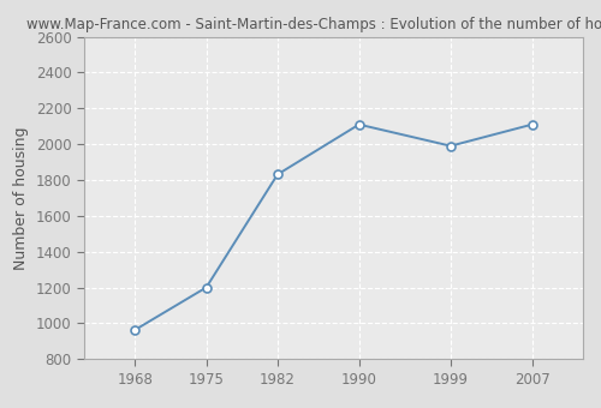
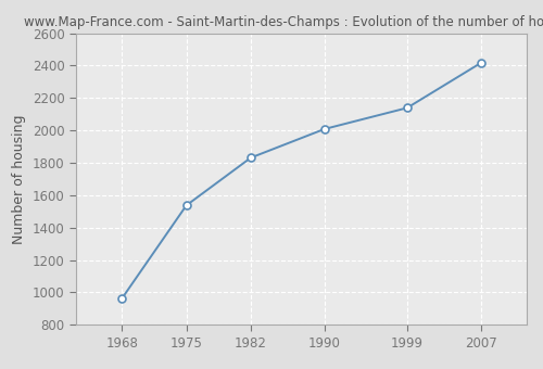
1975: 1200 -> 1540
1990: 2110 -> 2010
1999: 1990 -> 2140
2007: 2110 -> 2420
